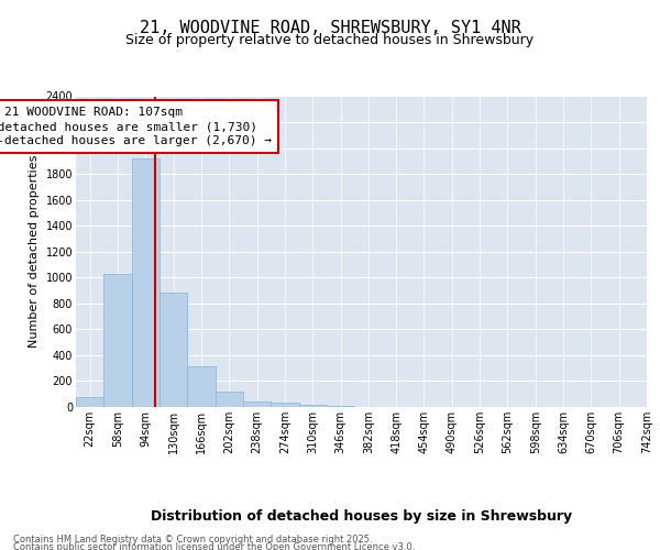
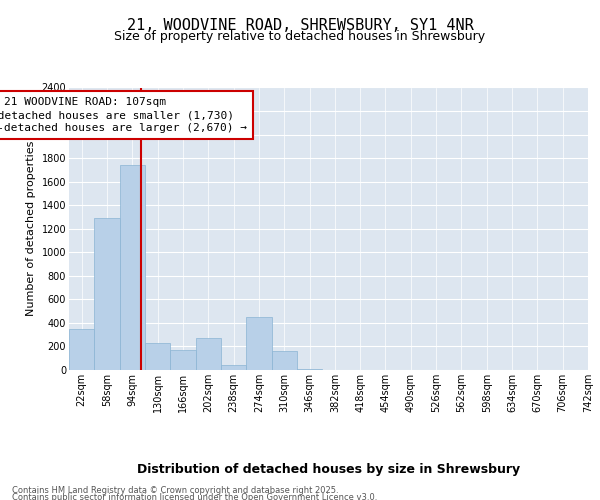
22sqm: 80 -> 350
58sqm: 1030 -> 1290
94sqm: 1920 -> 1740
130sqm: 880 -> 230
166sqm: 320 -> 170
202sqm: 120 -> 270
274sqm: 40 -> 450
310sqm: 20 -> 160
